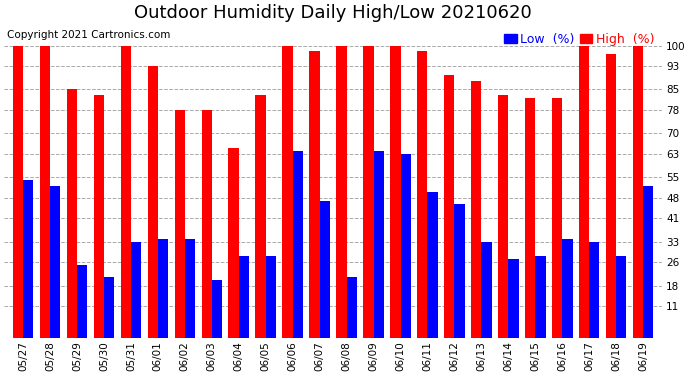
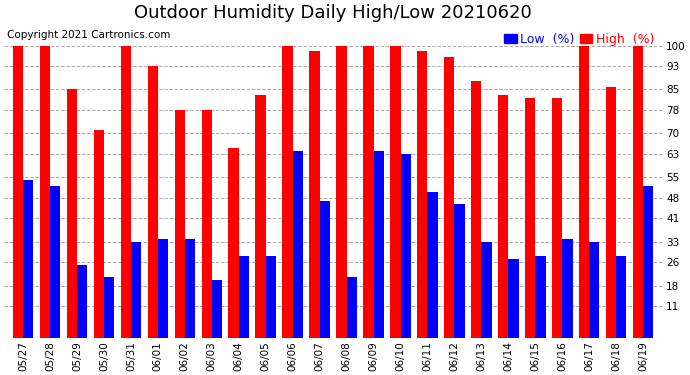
High (%)/05/30: 83 -> 71
High (%)/06/12: 90 -> 96
High (%)/06/18: 97 -> 86
